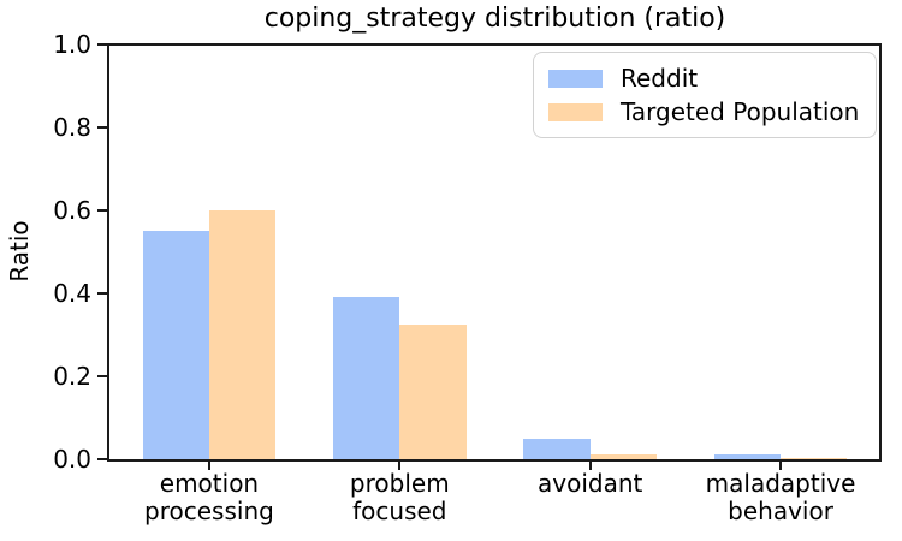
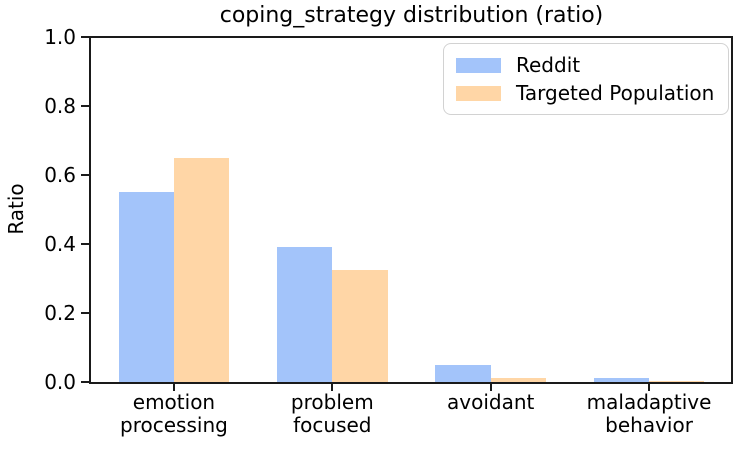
Targeted Population/emotion processing: 0.60 -> 0.65
